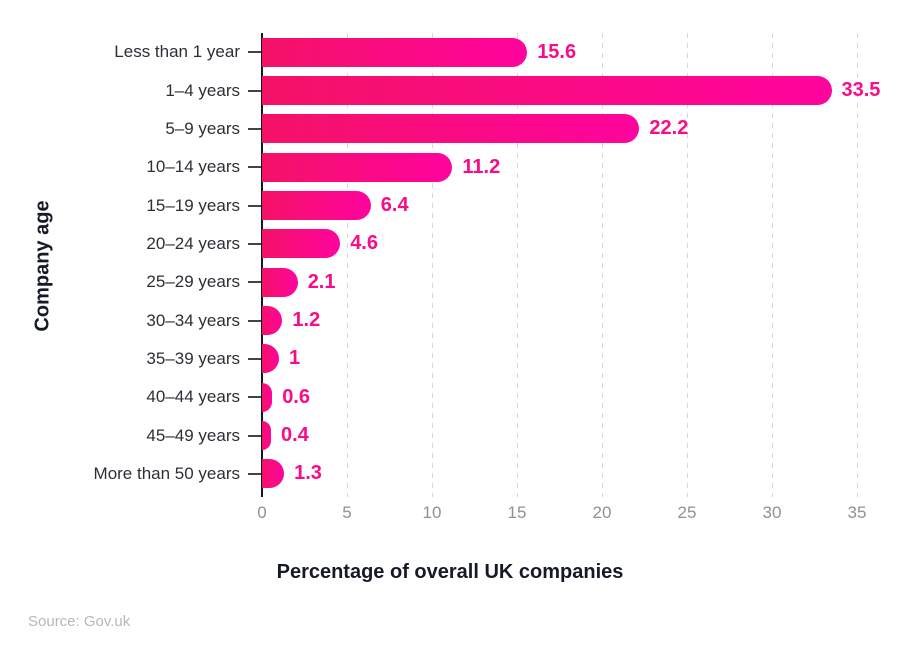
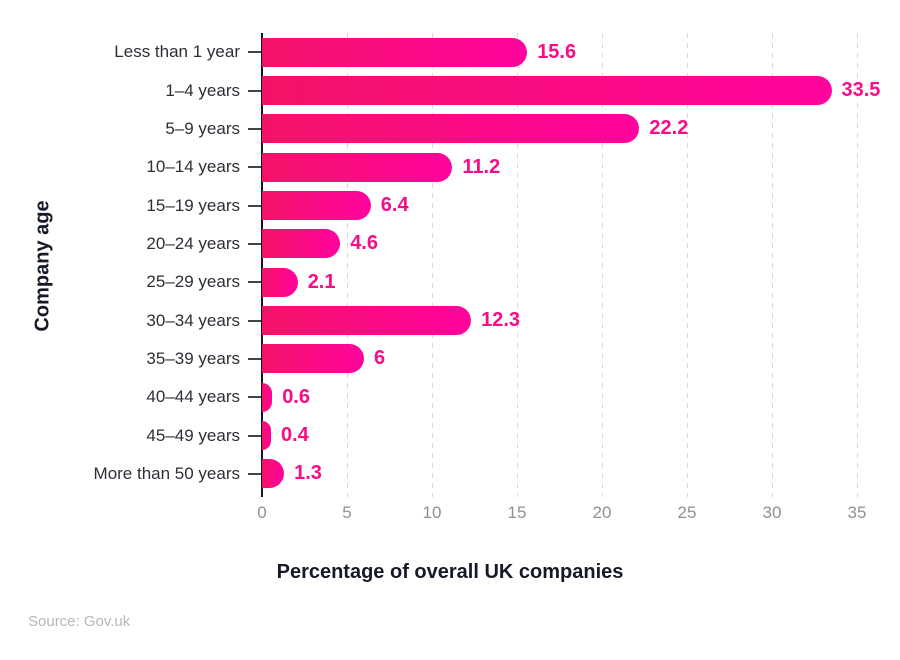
30–34 years: 1.2 -> 12.3
35–39 years: 1 -> 6
